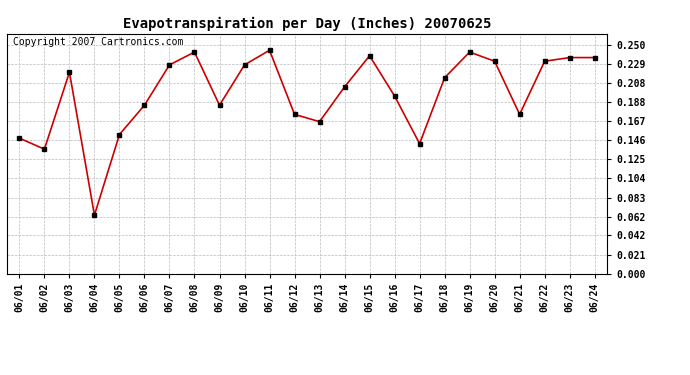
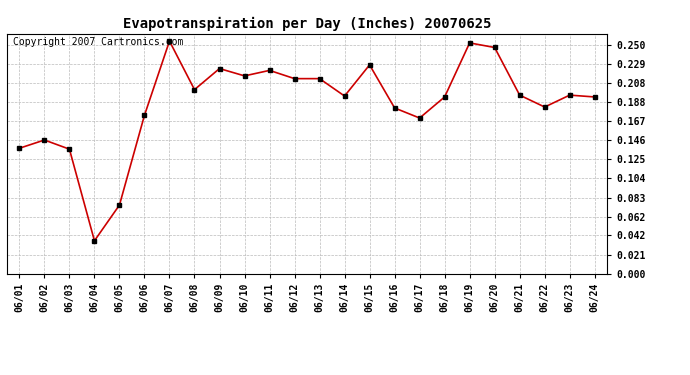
06/01: 0.148 -> 0.137
06/02: 0.136 -> 0.146
06/03: 0.220 -> 0.136
06/04: 0.064 -> 0.036
06/05: 0.152 -> 0.075
06/06: 0.184 -> 0.173
06/07: 0.228 -> 0.254
06/08: 0.242 -> 0.201
06/09: 0.184 -> 0.224
06/10: 0.228 -> 0.216
06/11: 0.244 -> 0.222
06/12: 0.174 -> 0.213
06/13: 0.166 -> 0.213
06/14: 0.204 -> 0.194
06/15: 0.238 -> 0.228
06/16: 0.194 -> 0.181
06/17: 0.142 -> 0.170
06/18: 0.214 -> 0.193
06/19: 0.242 -> 0.252
06/20: 0.232 -> 0.247
06/21: 0.174 -> 0.195
06/22: 0.232 -> 0.182
06/23: 0.236 -> 0.195
06/24: 0.236 -> 0.193
